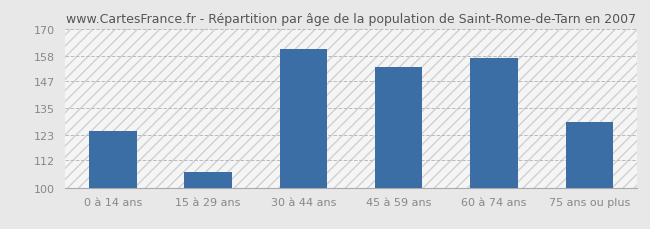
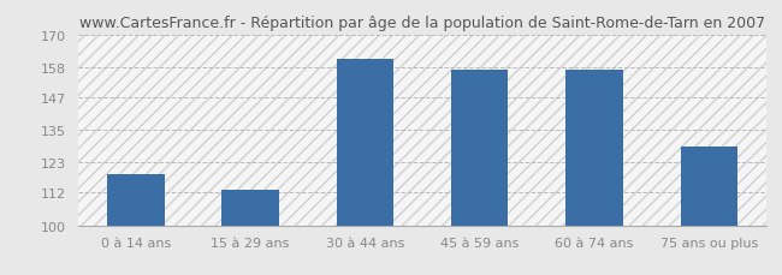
0 à 14 ans: 125 -> 119
15 à 29 ans: 107 -> 113
45 à 59 ans: 153 -> 157
